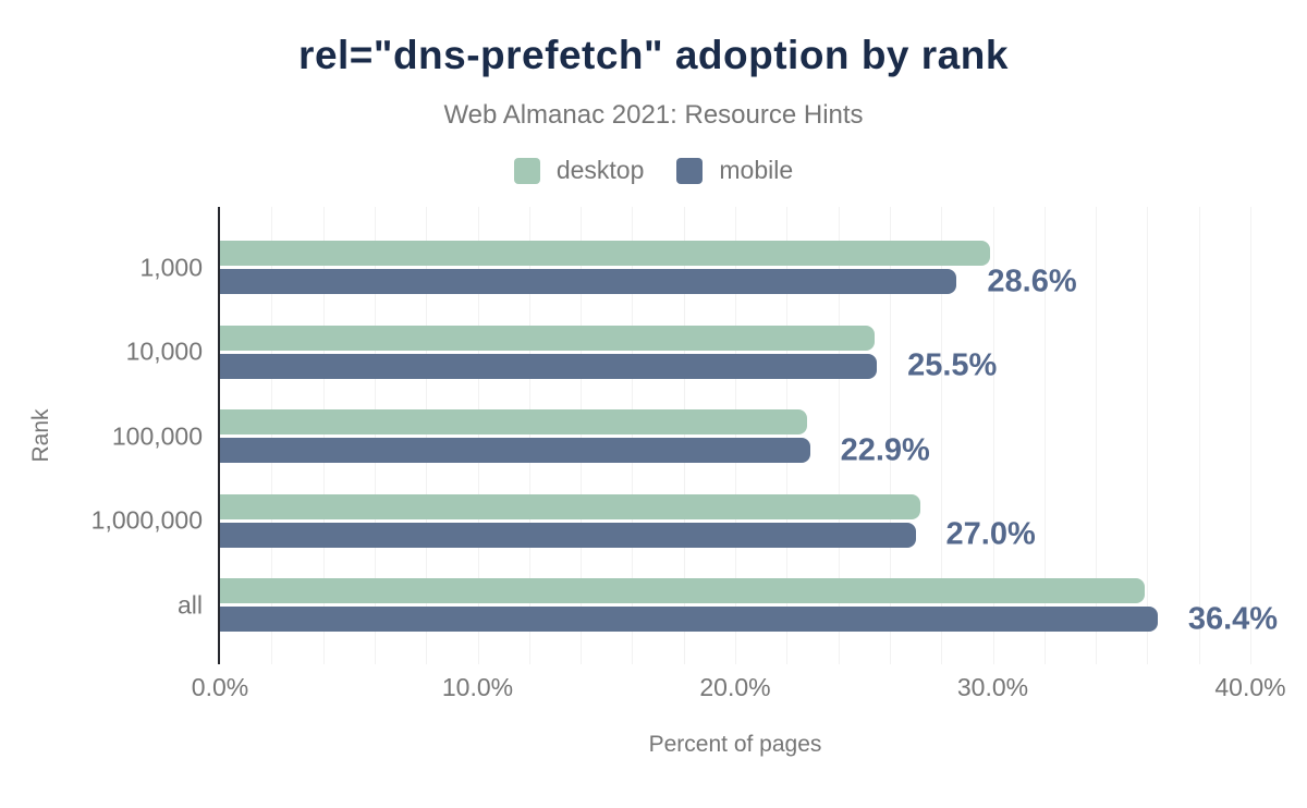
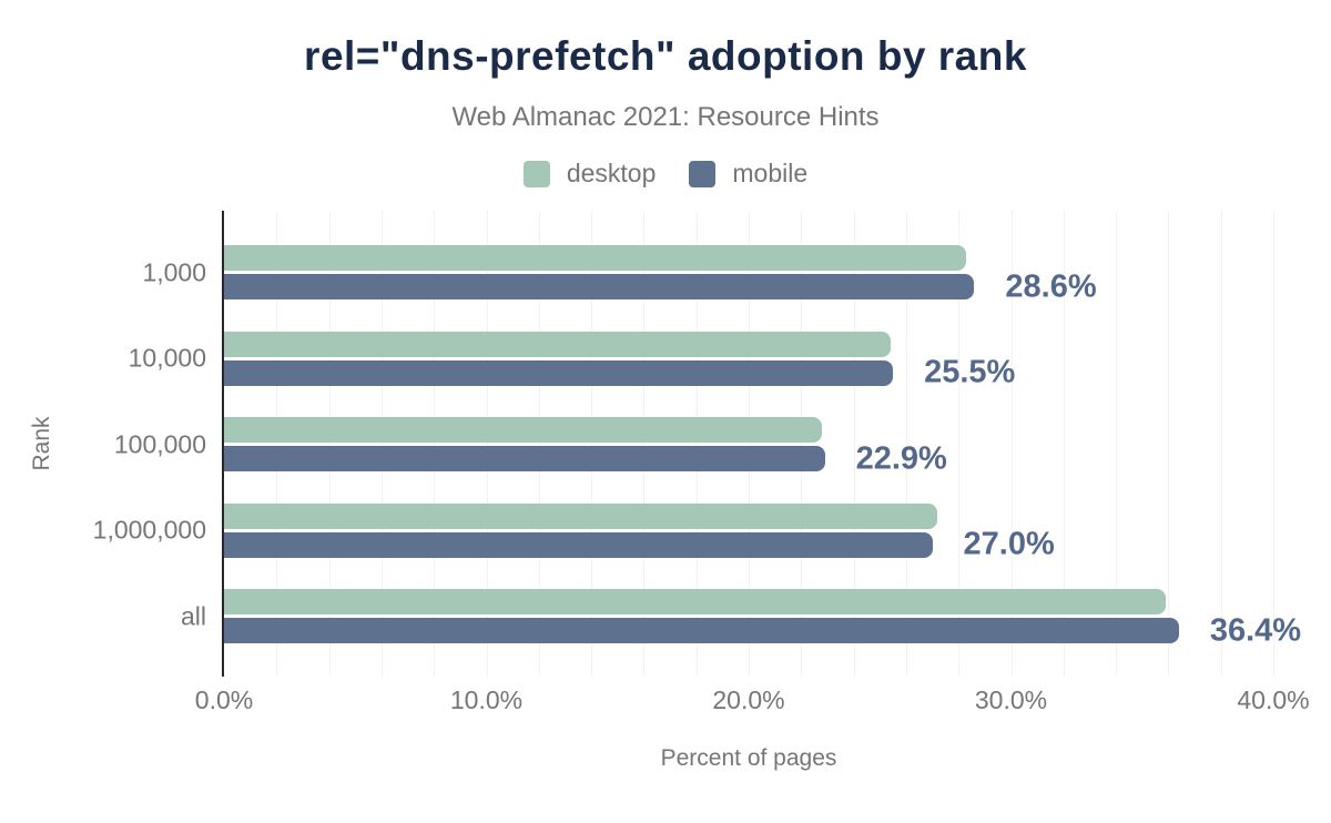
desktop/1,000: 29.9% -> 28.3%
